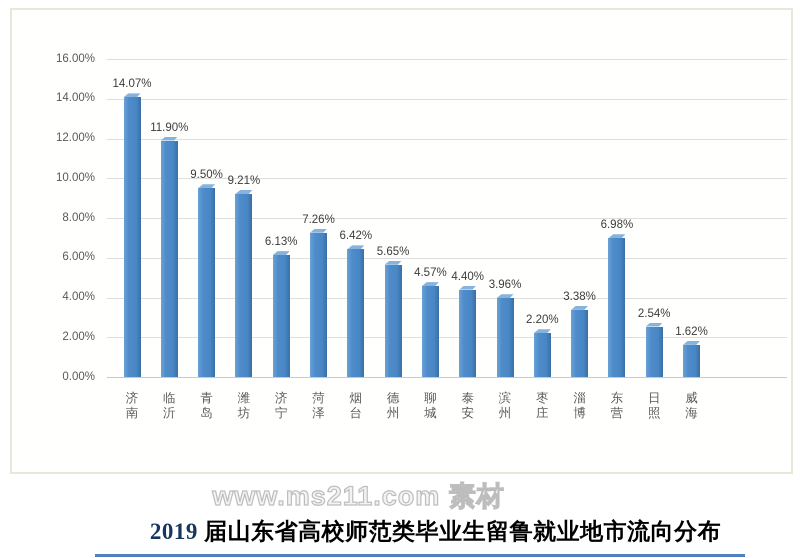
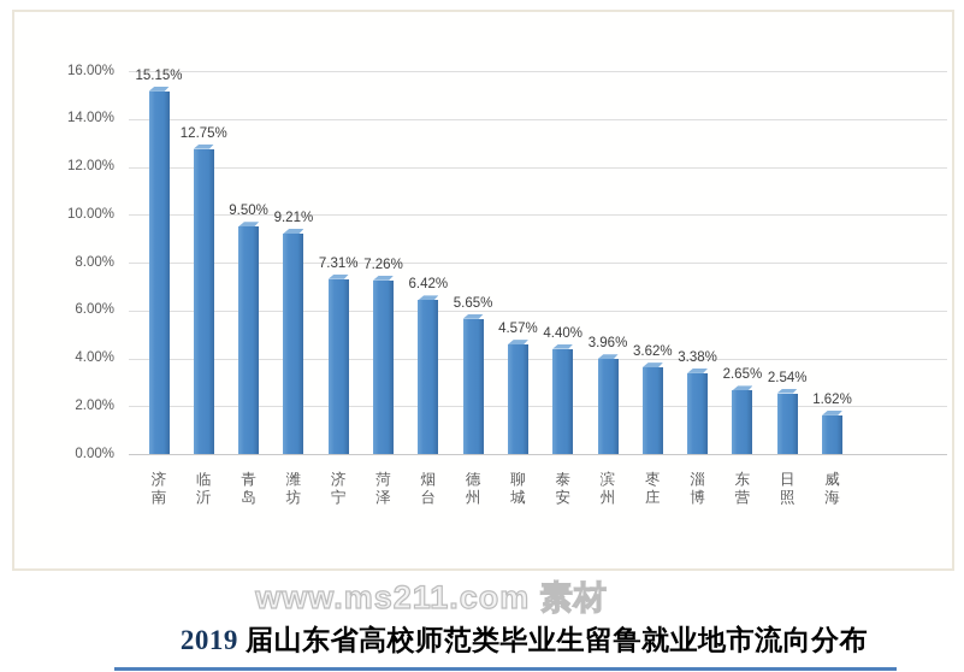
济南: 14.07% -> 15.15%
临沂: 11.90% -> 12.75%
济宁: 6.13% -> 7.31%
枣庄: 2.20% -> 3.62%
东营: 6.98% -> 2.65%
